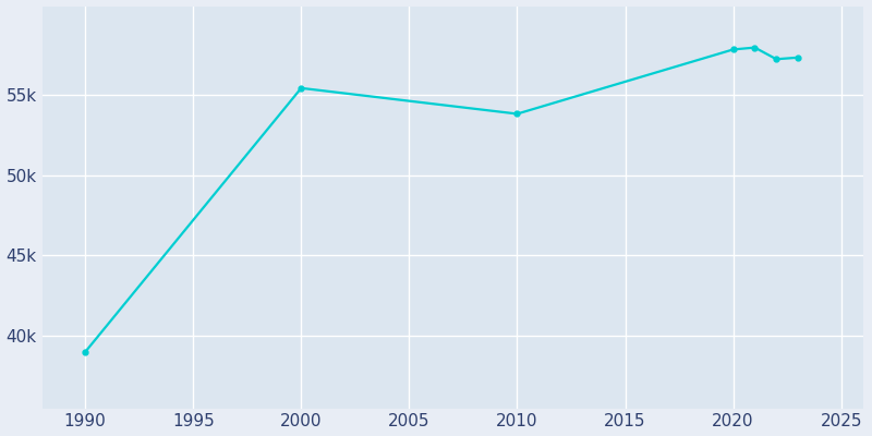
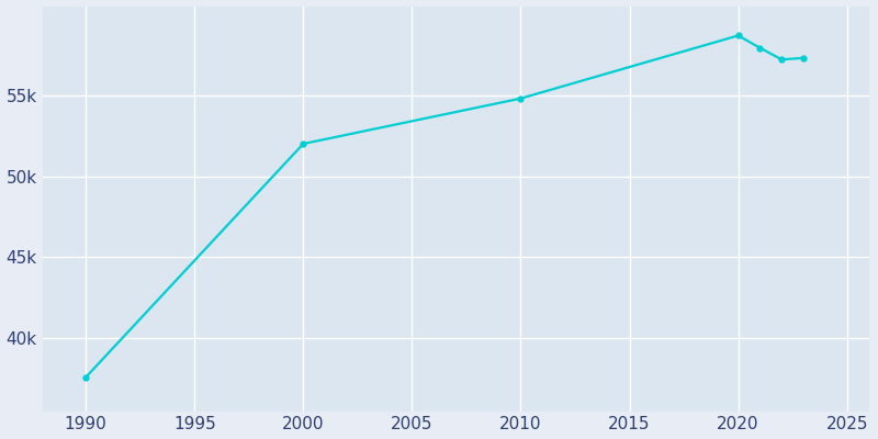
1990: 39.0k -> 37.6k
2000: 55.4k -> 52.0k
2010: 53.8k -> 54.8k
2020: 57.8k -> 58.7k
